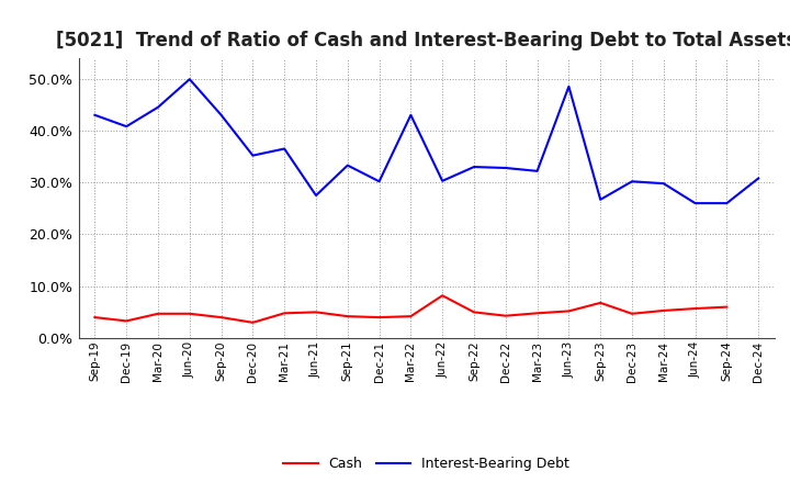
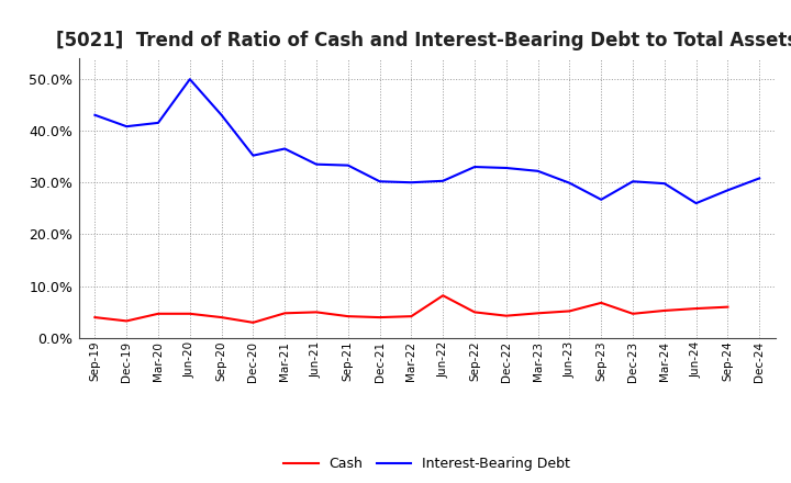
Interest-Bearing Debt/Mar-20: 44.5% -> 41.5%
Interest-Bearing Debt/Jun-21: 27.5% -> 33.5%
Interest-Bearing Debt/Mar-22: 43.0% -> 30.0%
Interest-Bearing Debt/Jun-23: 48.5% -> 29.9%
Interest-Bearing Debt/Sep-24: 26.0% -> 28.5%
